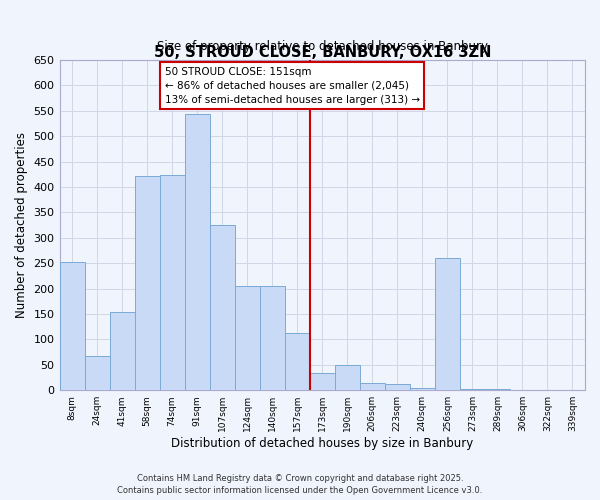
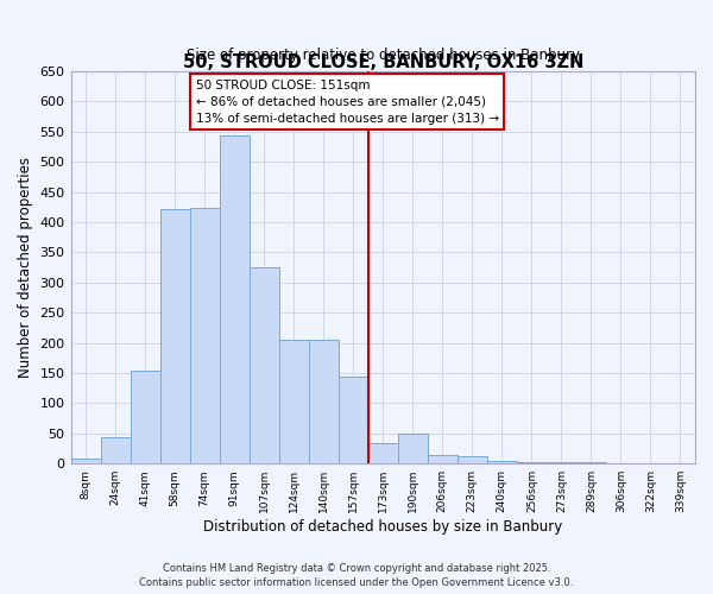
8sqm: 252 -> 8
24sqm: 68 -> 44
157sqm: 112 -> 144
256sqm: 260 -> 3
